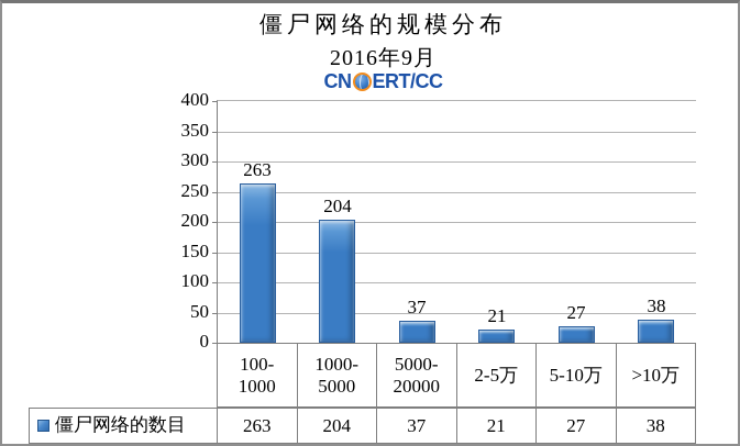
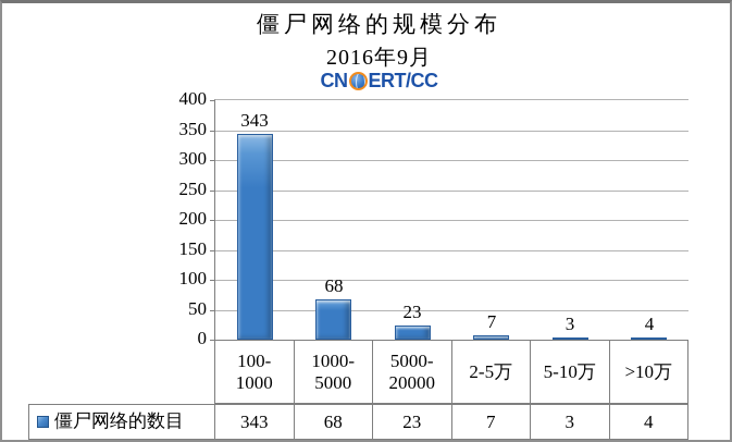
100-1000: 263 -> 343
1000-5000: 204 -> 68
5000-20000: 37 -> 23
2-5万: 21 -> 7
5-10万: 27 -> 3
>10万: 38 -> 4
